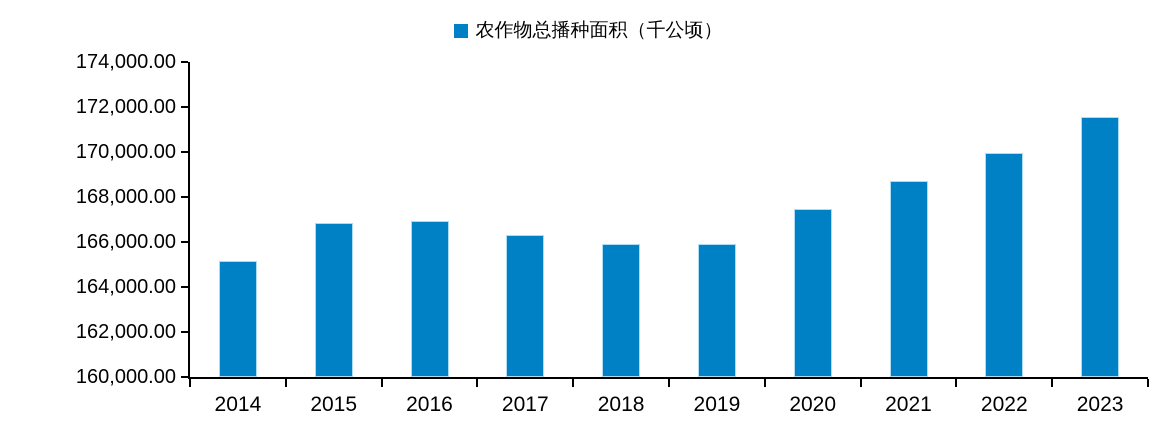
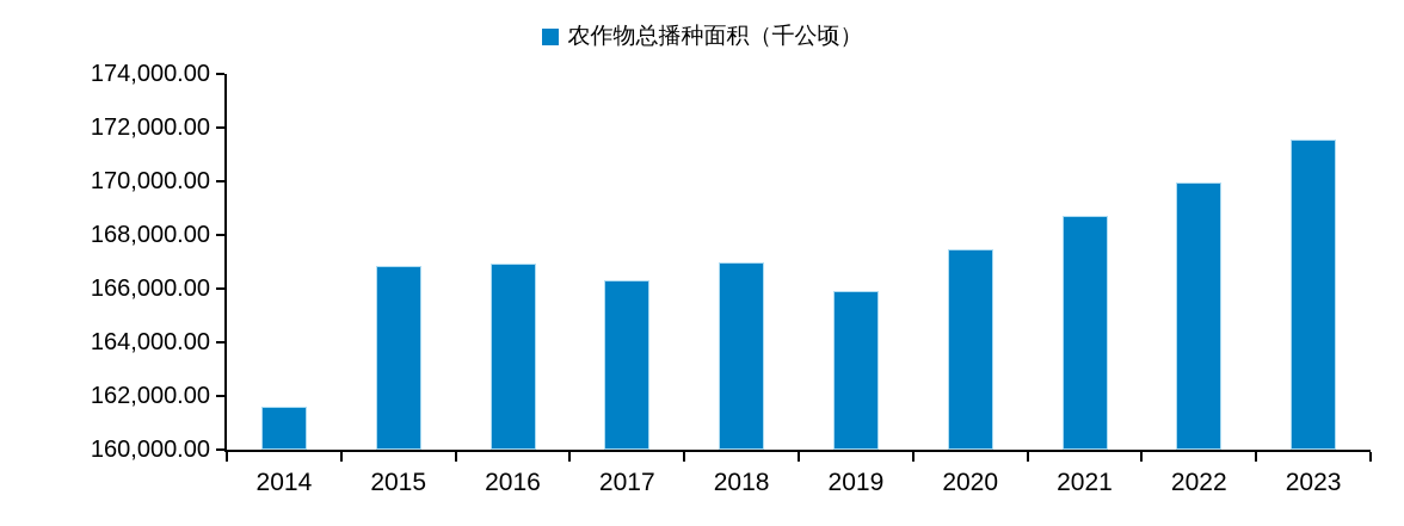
2014: 165100 -> 161600
2018: 165900 -> 167000
